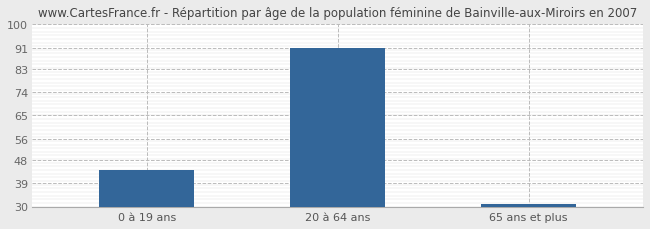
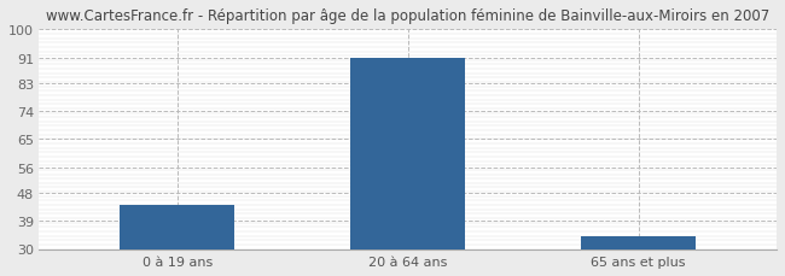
65 ans et plus: 31 -> 34
